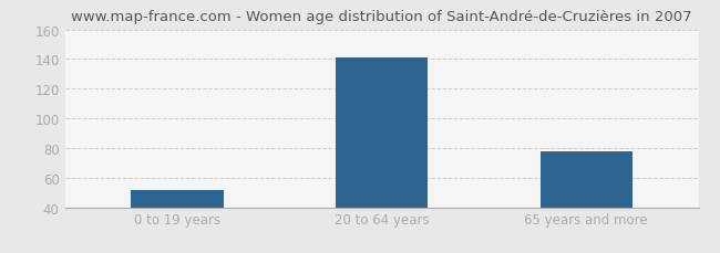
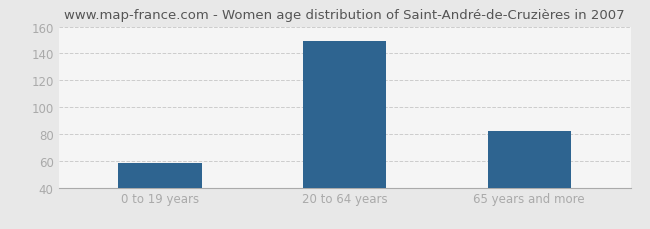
0 to 19 years: 52 -> 58
20 to 64 years: 141 -> 149
65 years and more: 78 -> 82
